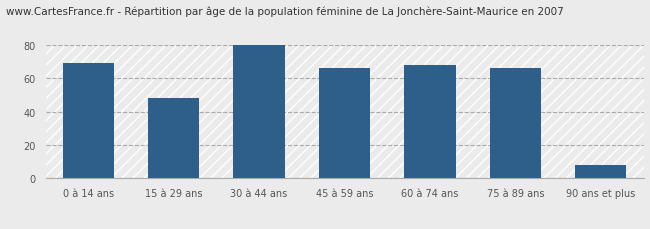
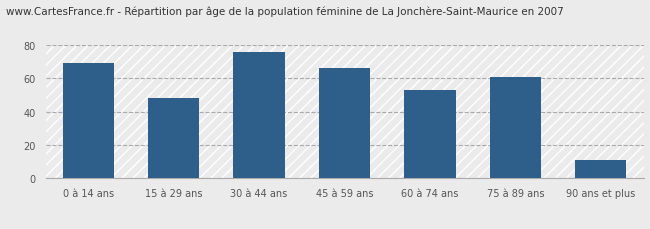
30 à 44 ans: 80 -> 76
60 à 74 ans: 68 -> 53
75 à 89 ans: 66 -> 61
90 ans et plus: 8 -> 11
